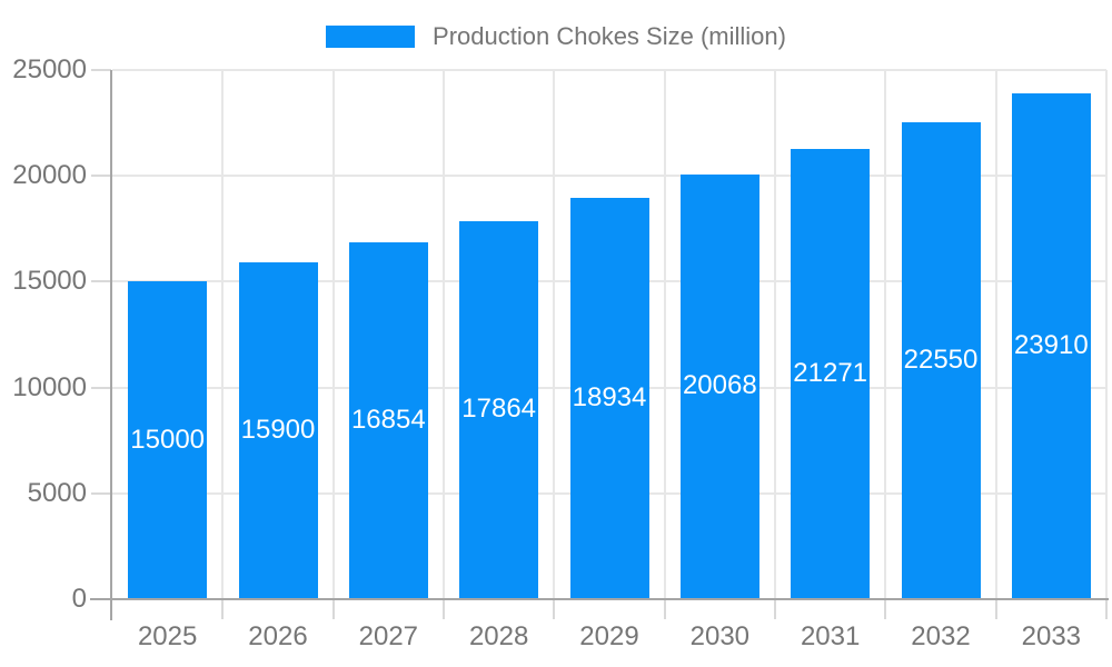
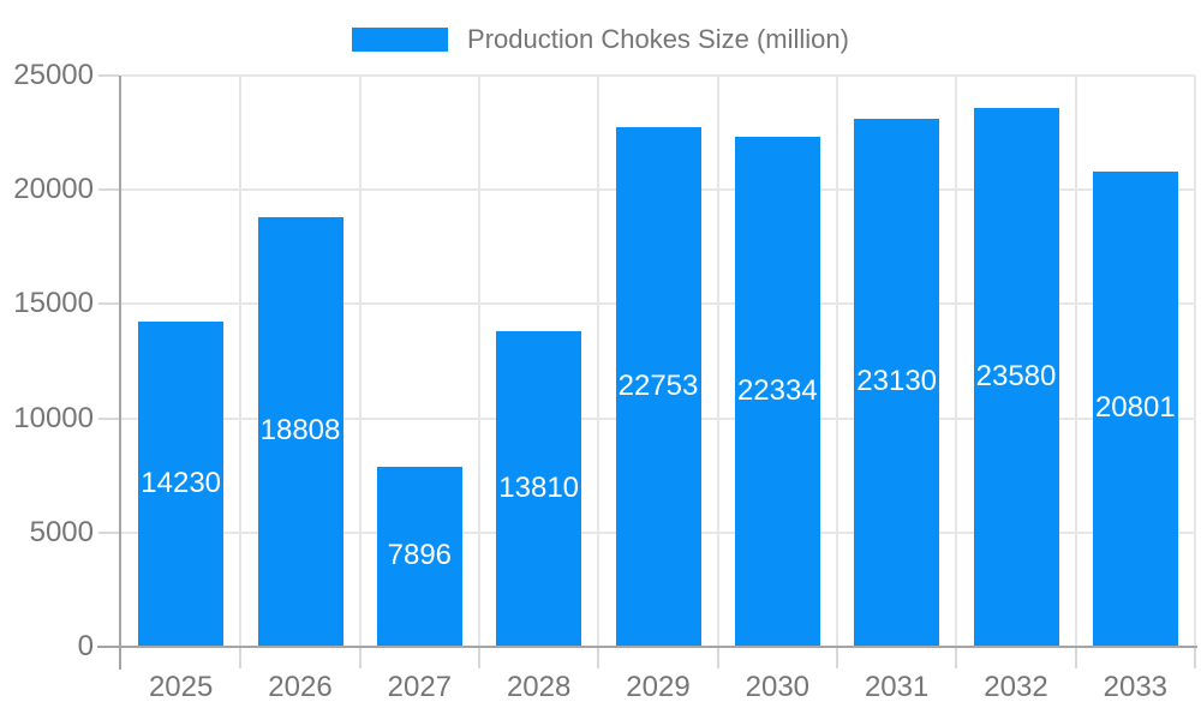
2025: 15000 -> 14230
2026: 15900 -> 18808
2027: 16854 -> 7896
2028: 17864 -> 13810
2029: 18934 -> 22753
2030: 20068 -> 22334
2031: 21271 -> 23130
2032: 22550 -> 23580
2033: 23910 -> 20801
